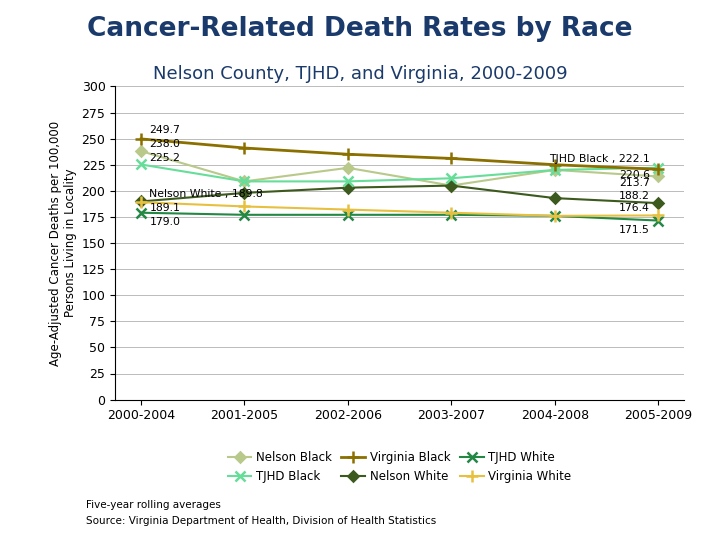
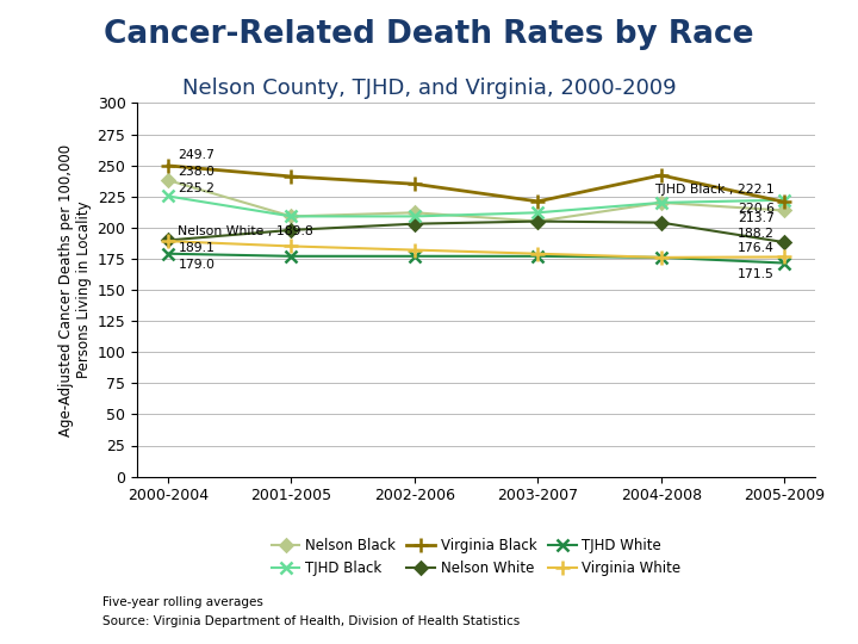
Nelson Black/2002-2006: 222 -> 212
Virginia Black/2003-2007: 231 -> 221
Nelson White/2004-2008: 193 -> 204
Virginia Black/2004-2008: 225 -> 242
